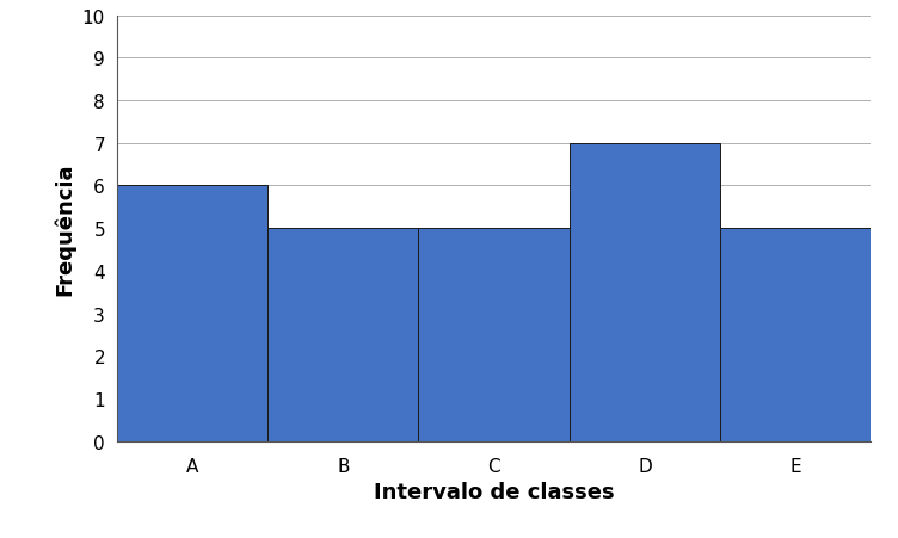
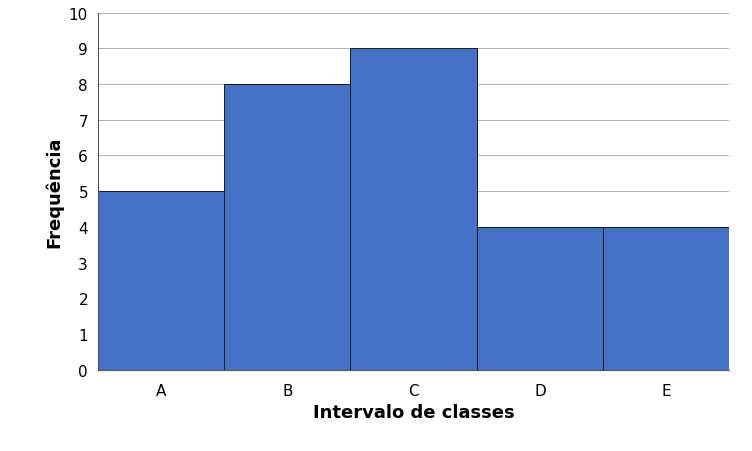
A: 6 -> 5
B: 5 -> 8
C: 5 -> 9
D: 7 -> 4
E: 5 -> 4
